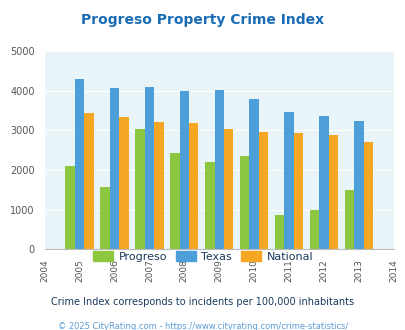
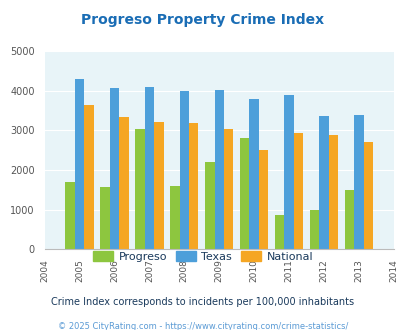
Progreso/2005: 2100 -> 1700
National/2005: 3430 -> 3650
Progreso/2008: 2430 -> 1600
Progreso/2010: 2360 -> 2800
National/2010: 2950 -> 2500
Texas/2011: 3470 -> 3900
Texas/2013: 3230 -> 3400
